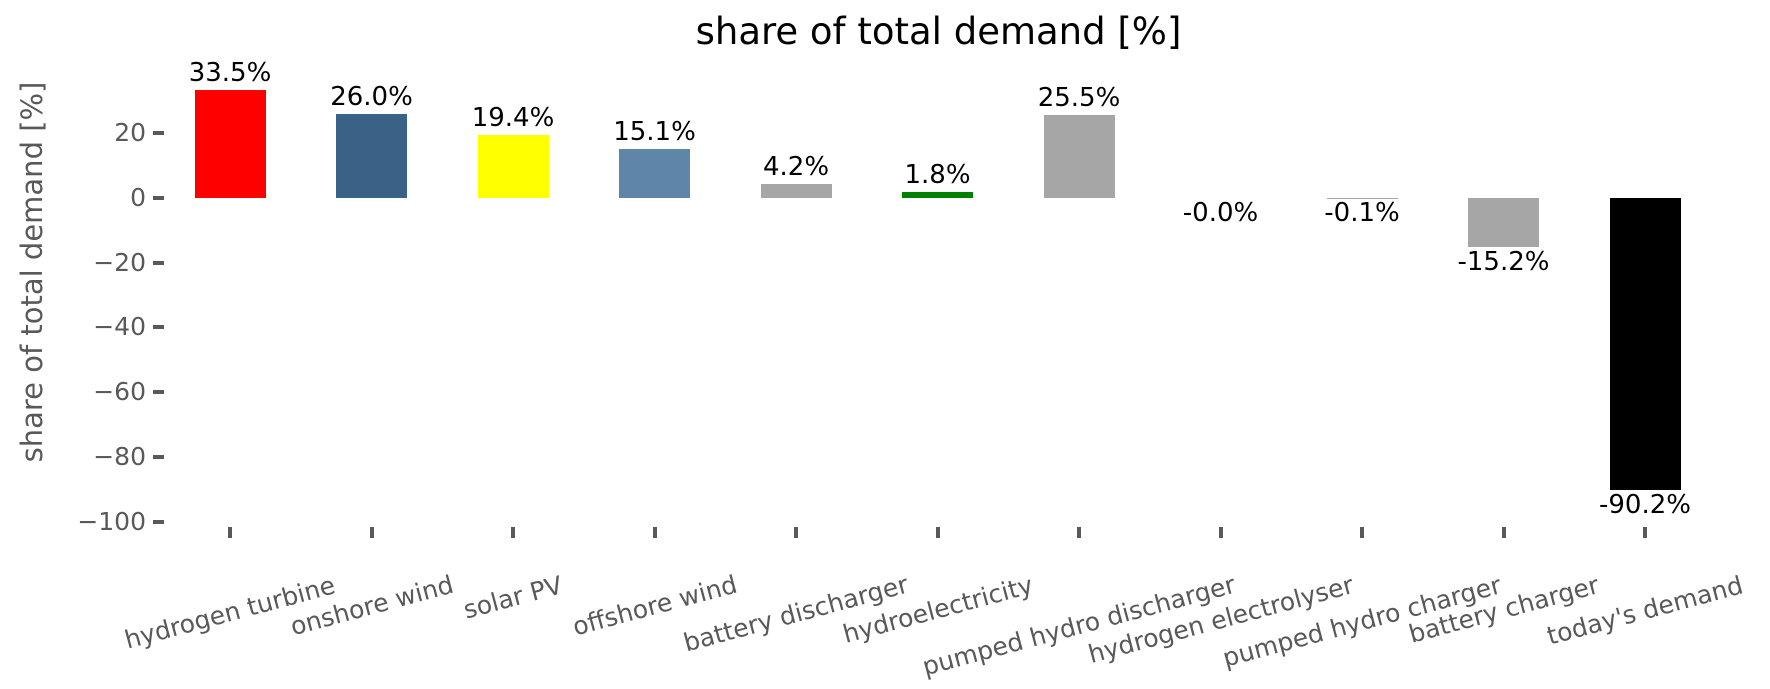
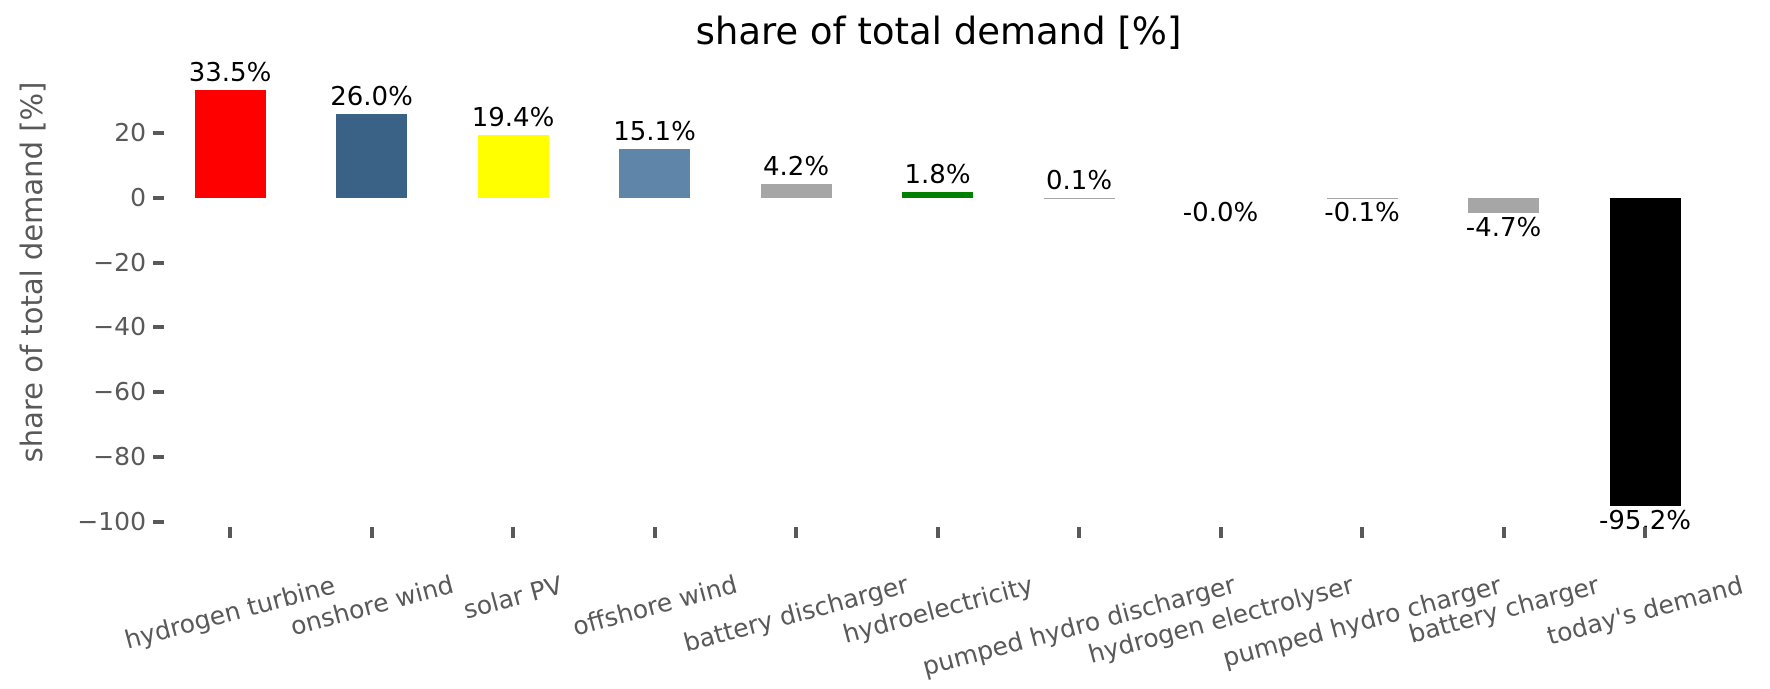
pumped hydro discharger: 25.5% -> 0.1%
battery charger: -15.2% -> -4.7%
today's demand: -90.2% -> -95.2%
